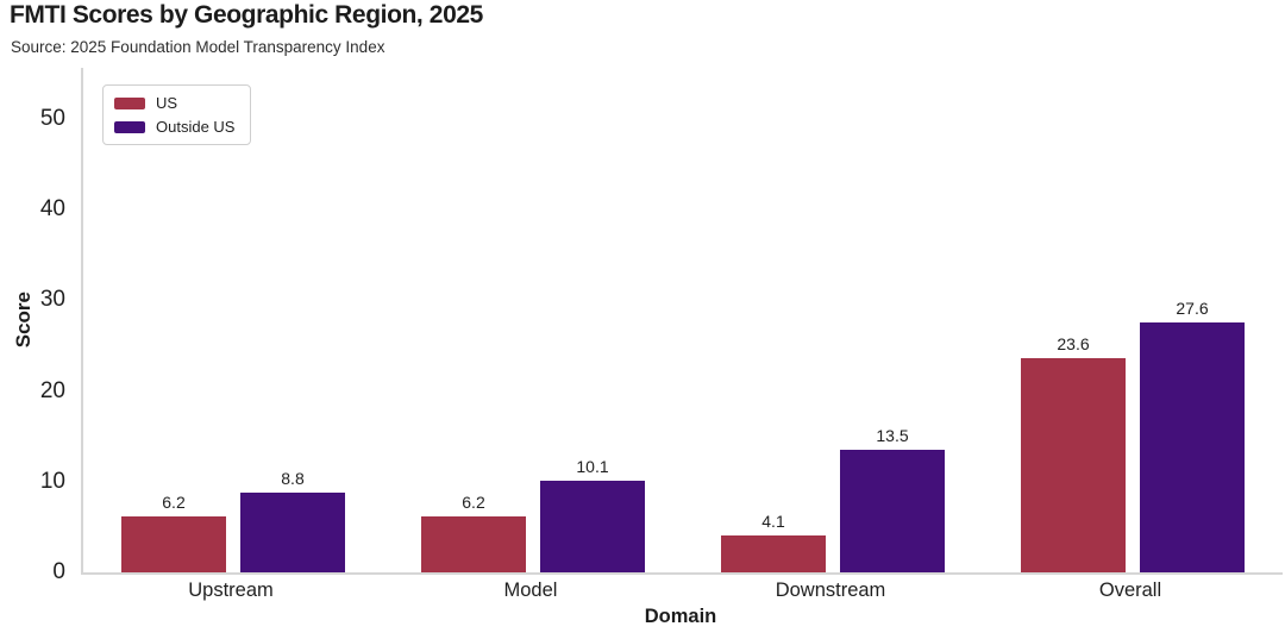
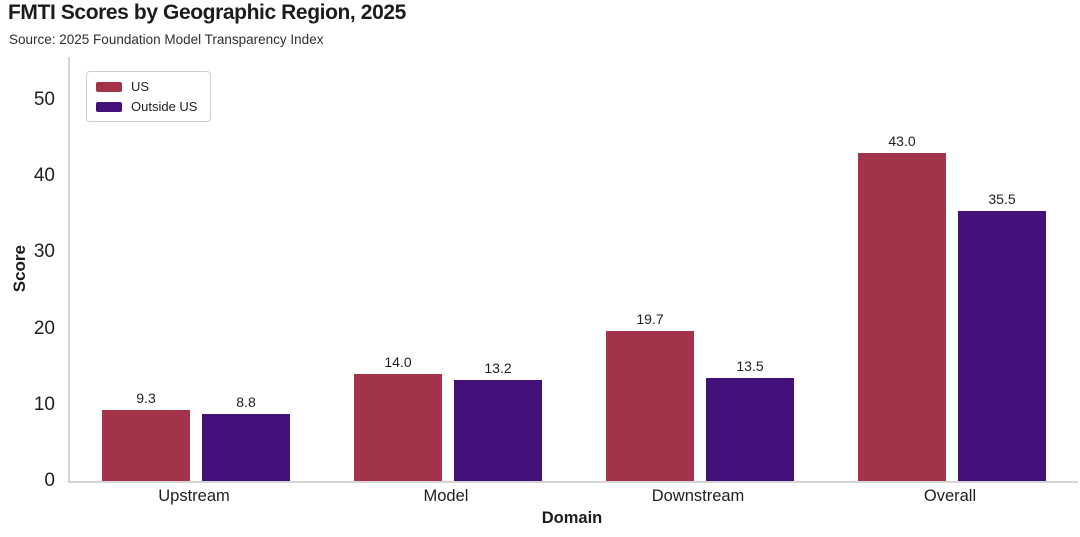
US/Upstream: 6.2 -> 9.3
US/Model: 6.2 -> 14.0
Outside US/Model: 10.1 -> 13.2
US/Downstream: 4.1 -> 19.7
US/Overall: 23.6 -> 43.0
Outside US/Overall: 27.6 -> 35.5
